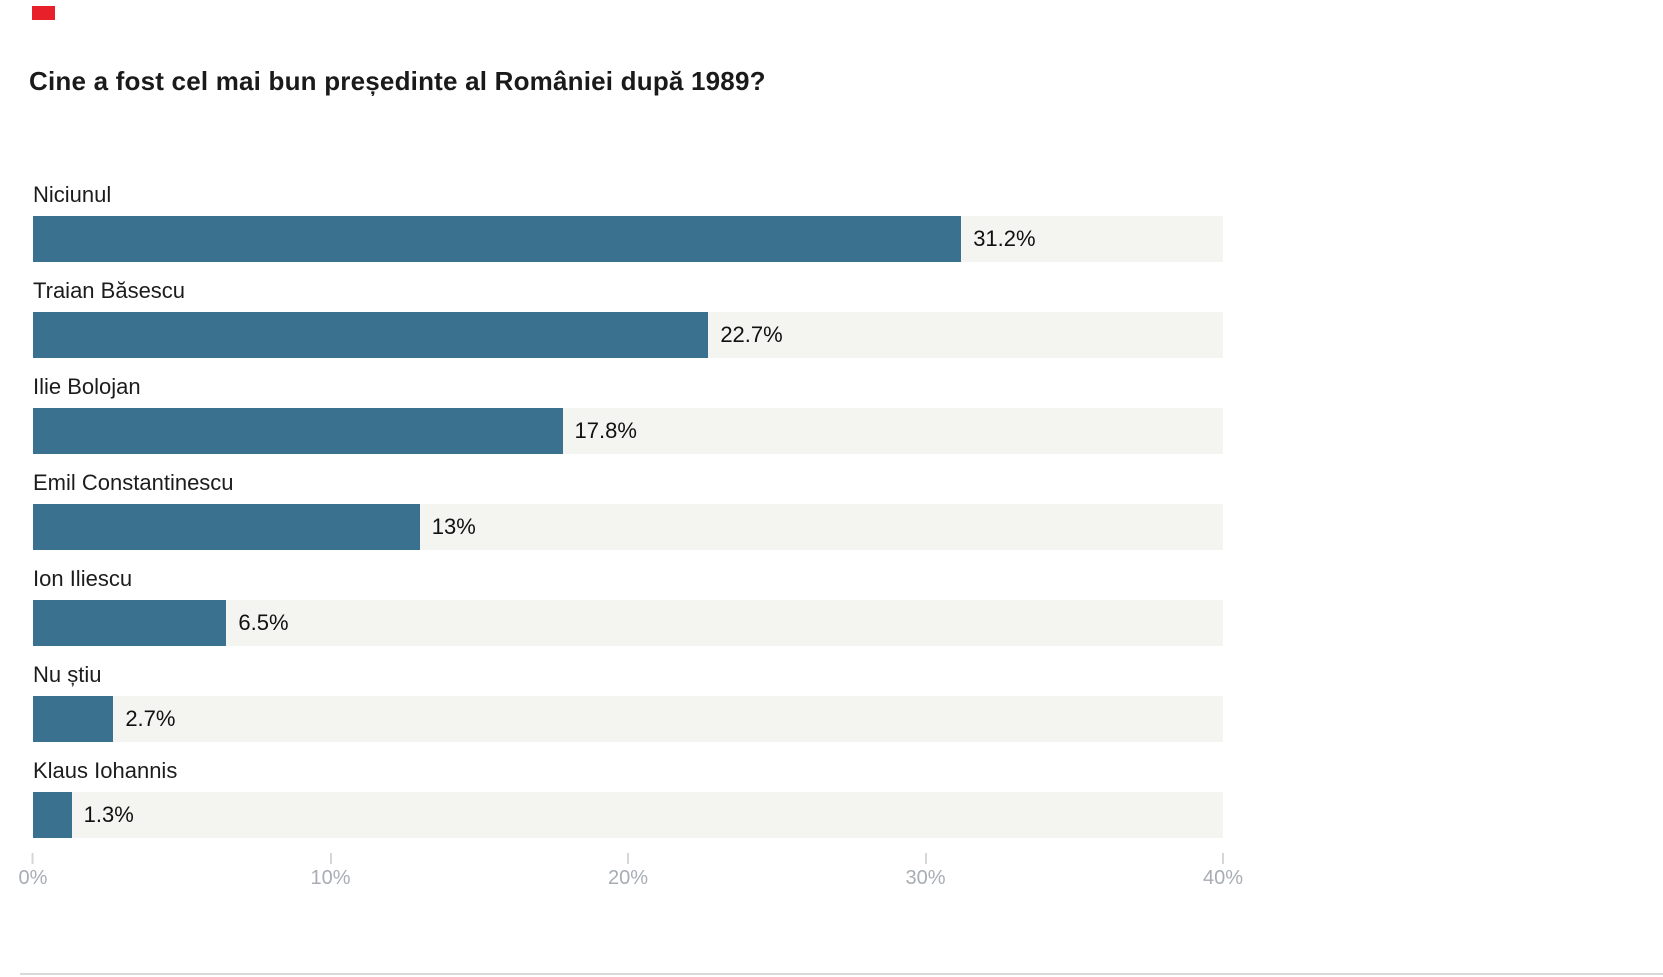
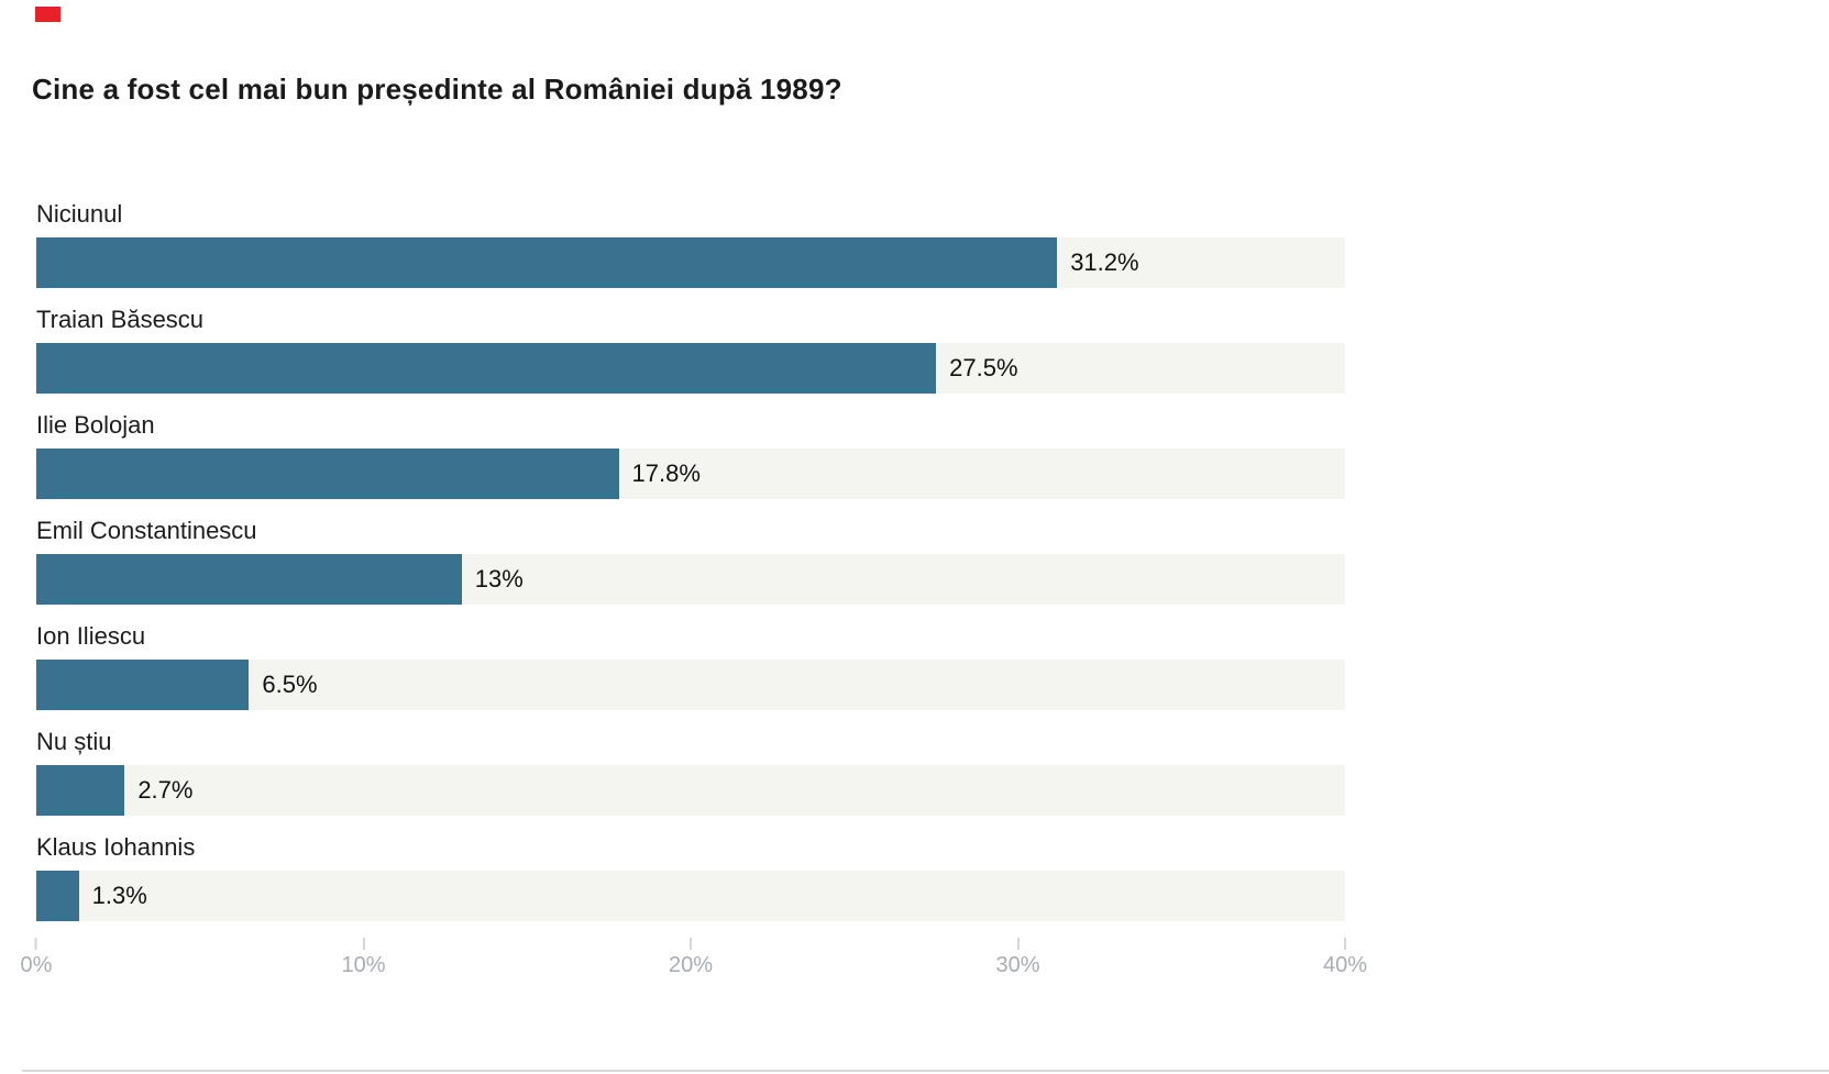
Traian Băsescu: 22.7% -> 27.5%
